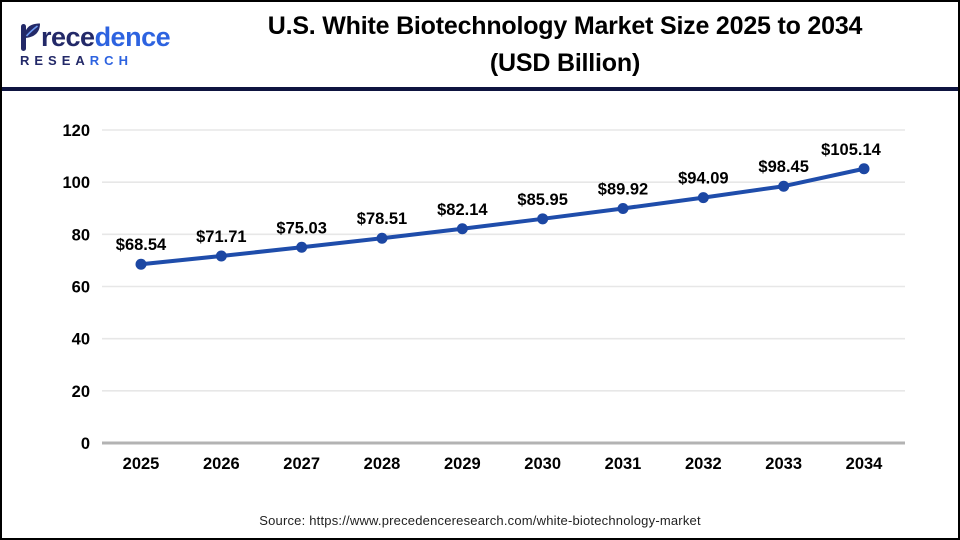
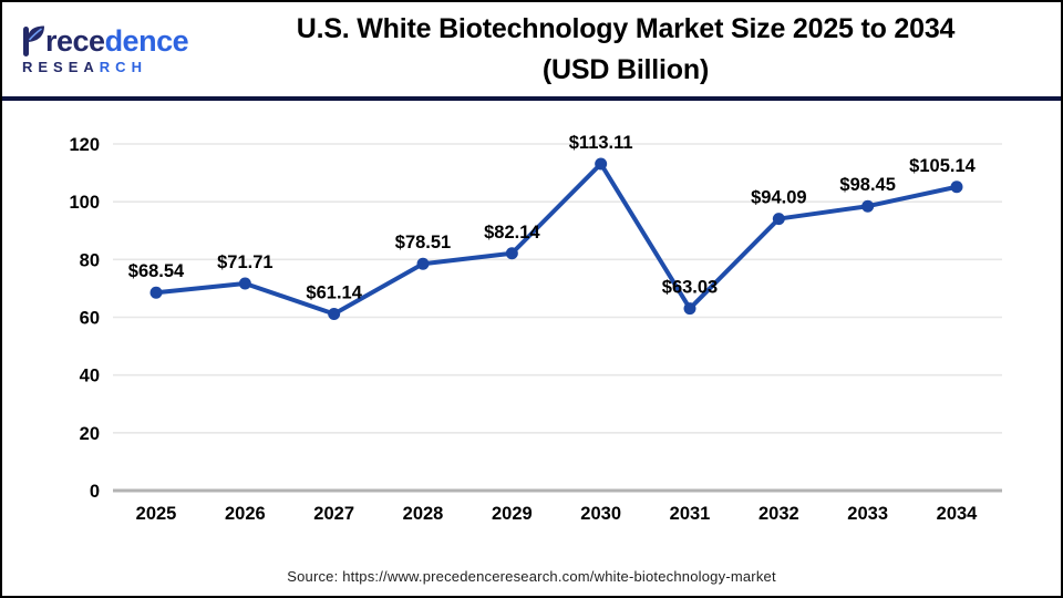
2027: $75.03 -> $61.14
2030: $85.95 -> $113.11
2031: $89.92 -> $63.03
